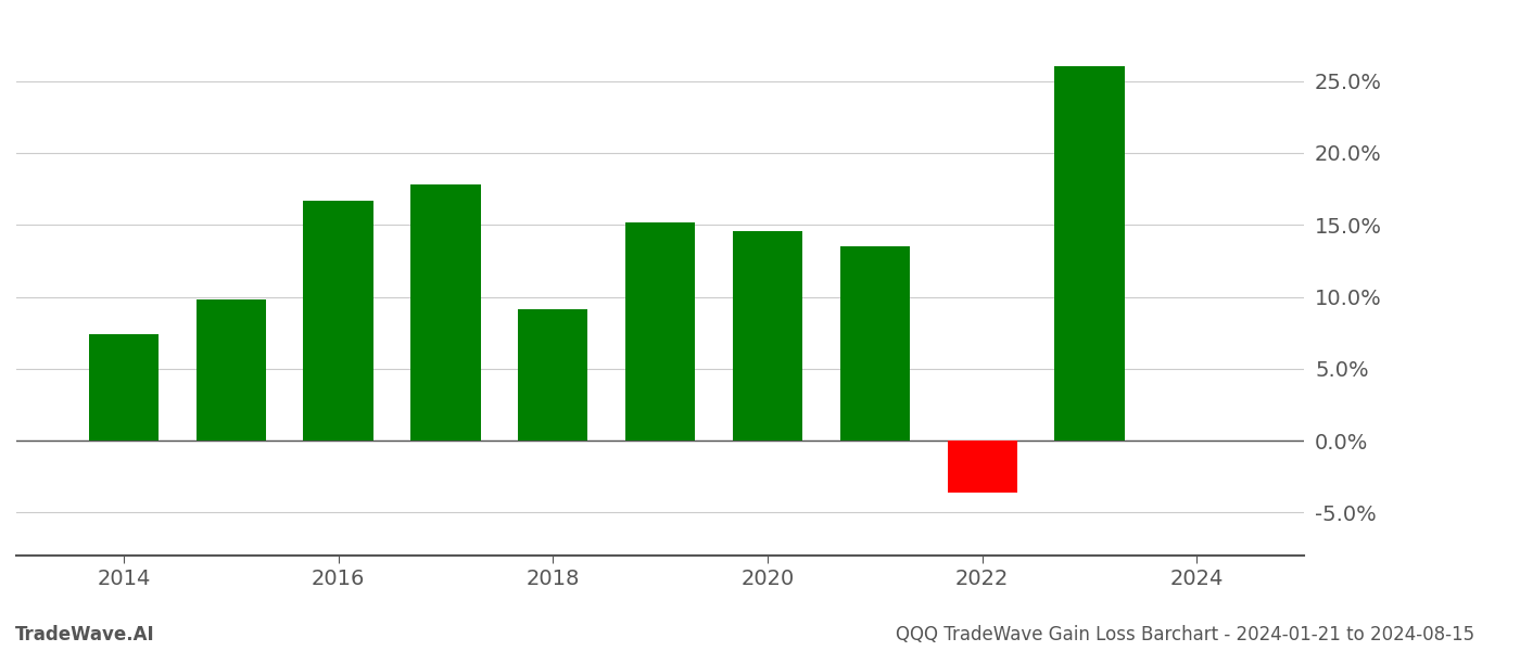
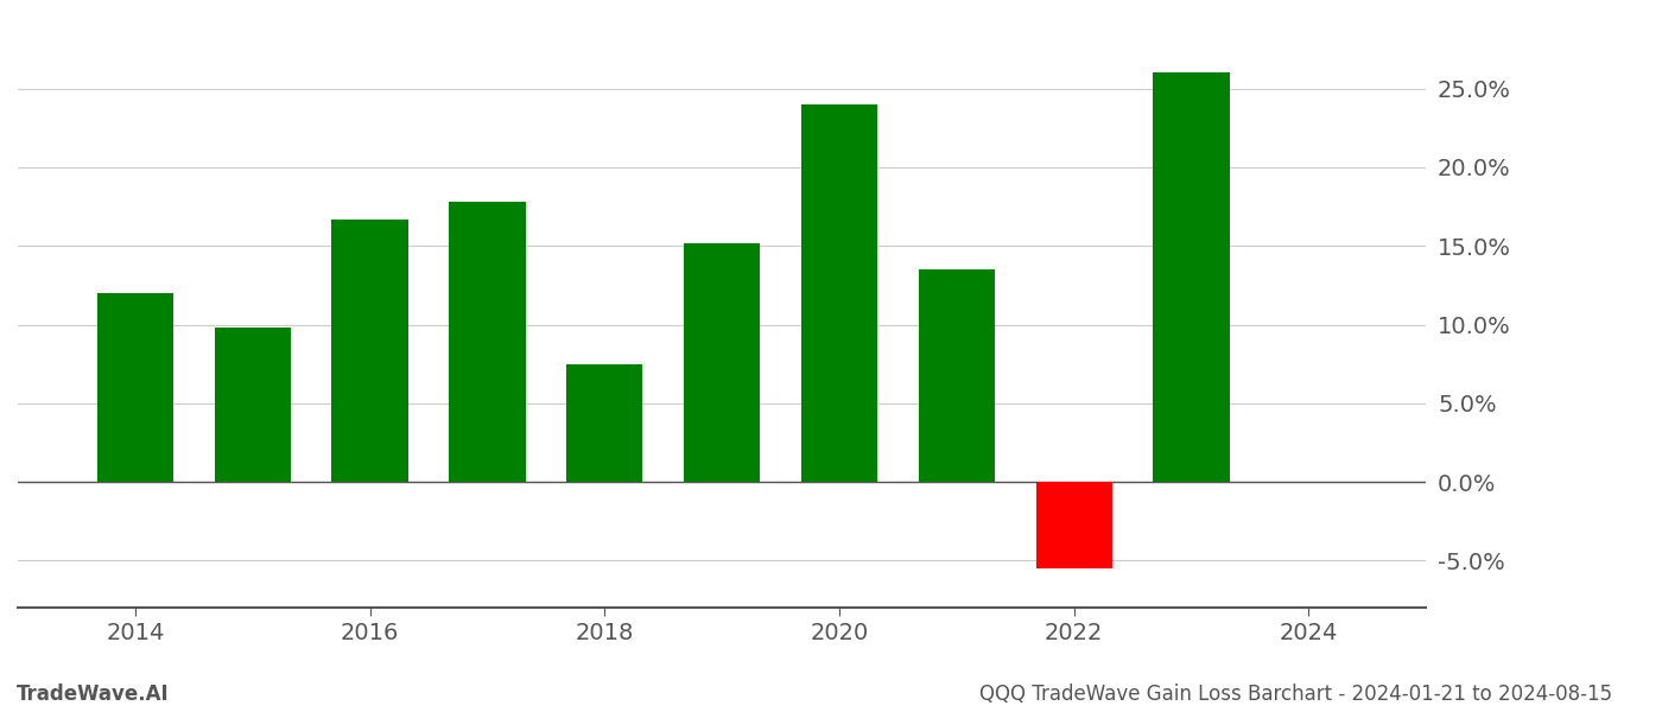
2014: 7.4% -> 12.0%
2018: 9.1% -> 7.5%
2020: 14.6% -> 24.0%
2022: -3.6% -> -5.5%
